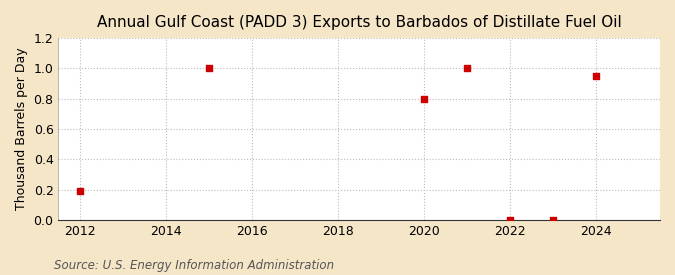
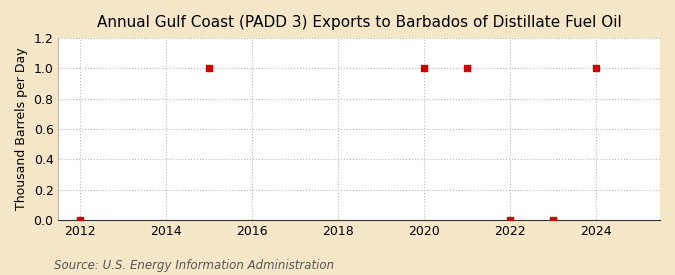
2012: 0.19 -> 0.00
2020: 0.80 -> 1.00
2024: 0.95 -> 1.00
